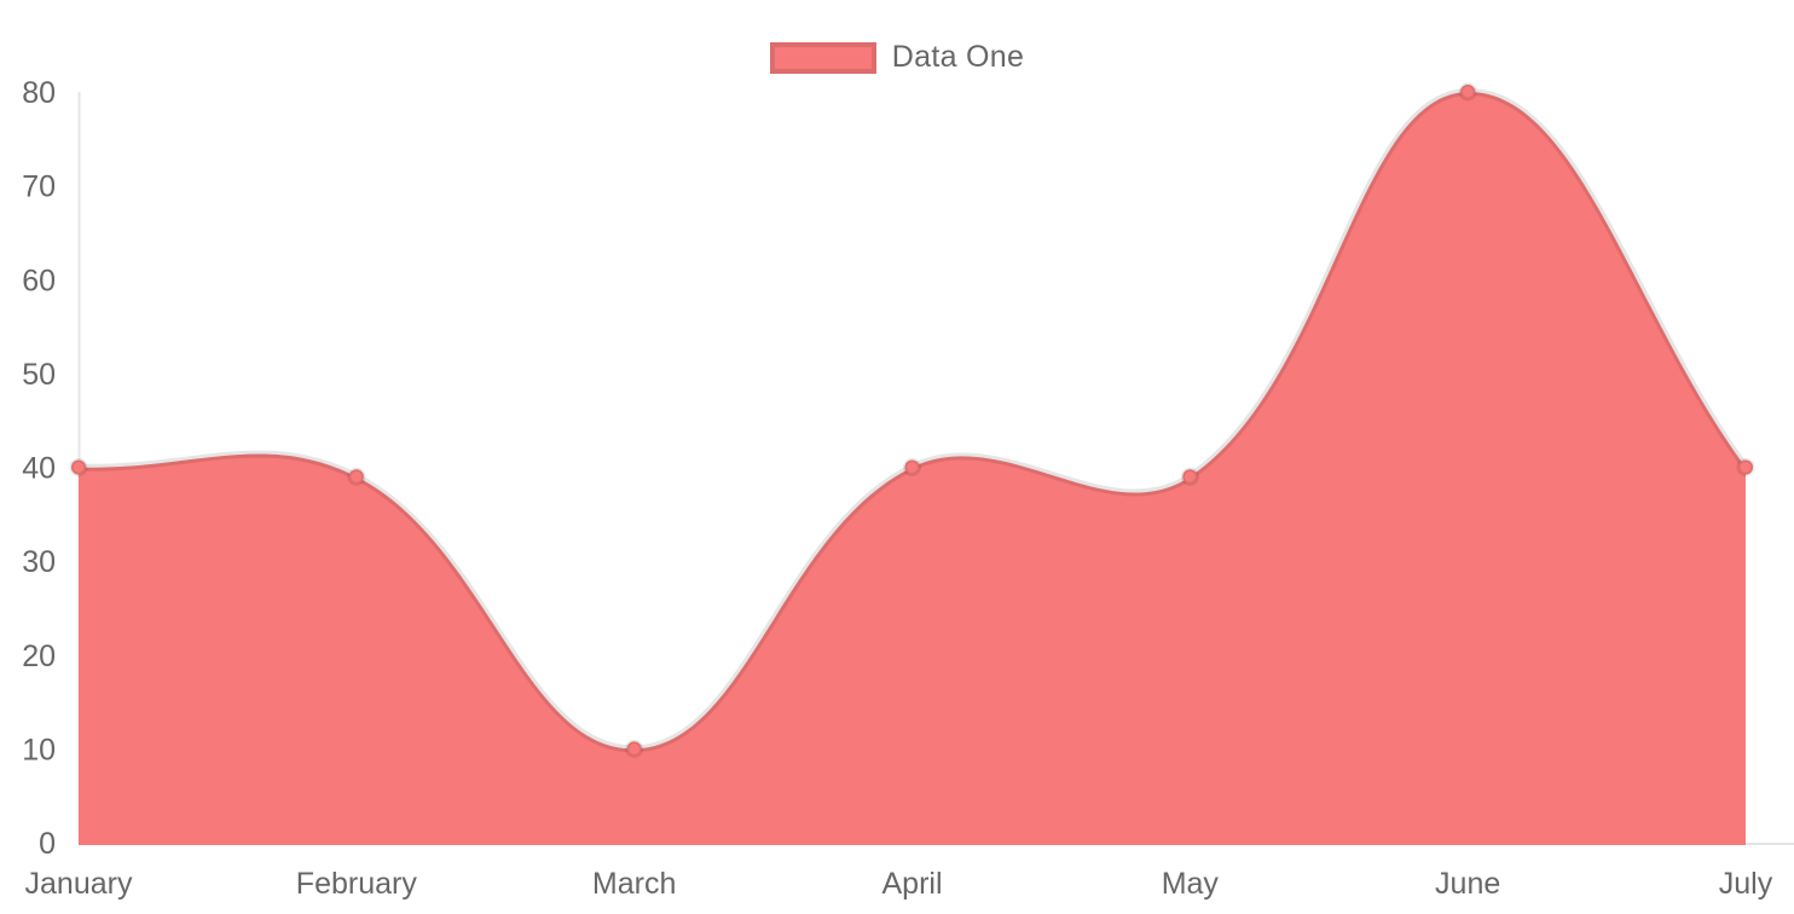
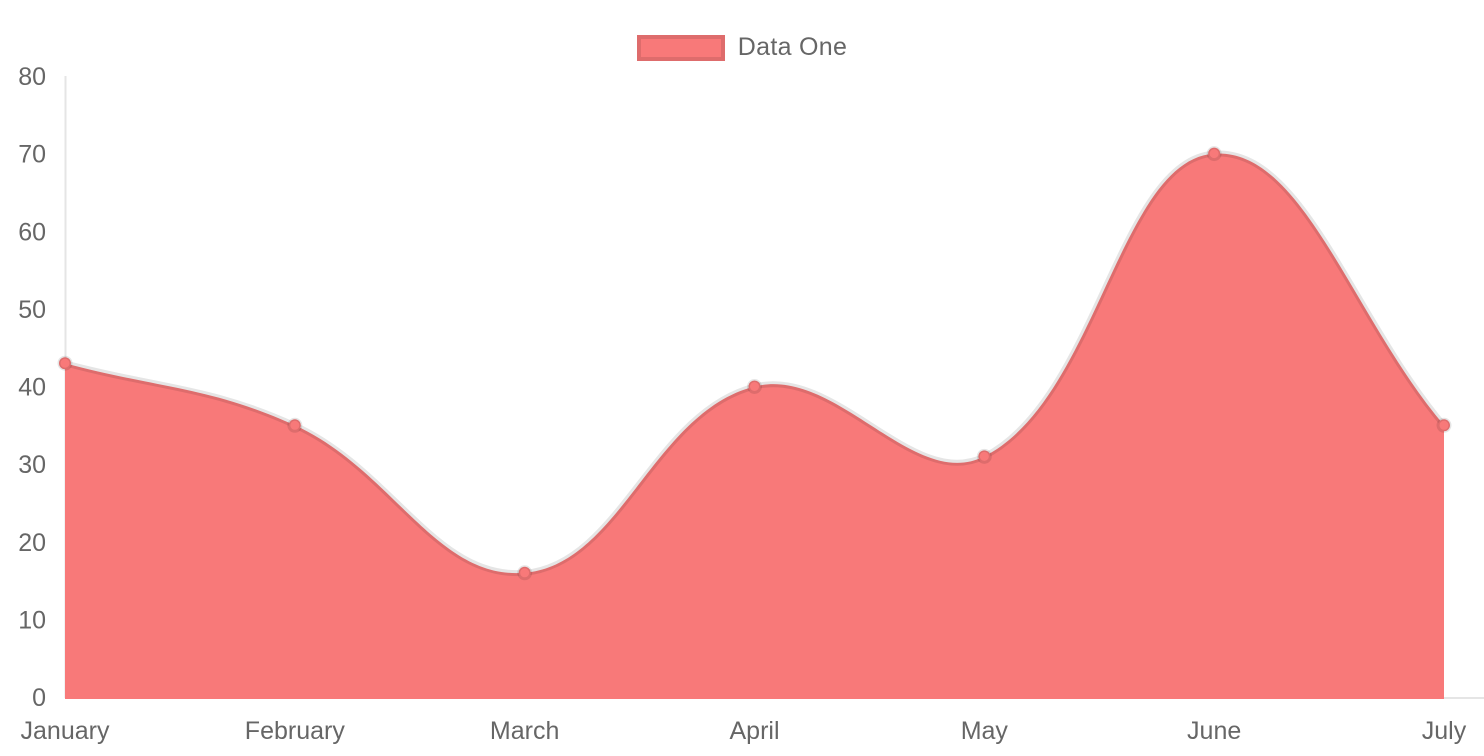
January: 40 -> 43
February: 39 -> 35
March: 10 -> 16
May: 39 -> 31
June: 80 -> 70
July: 40 -> 35
